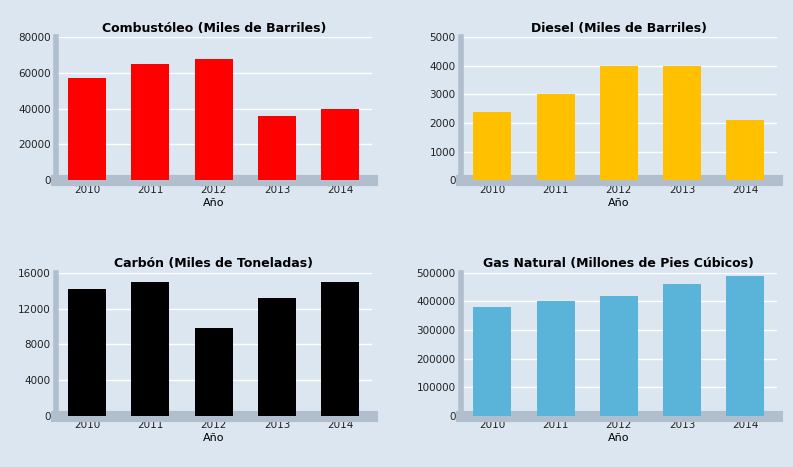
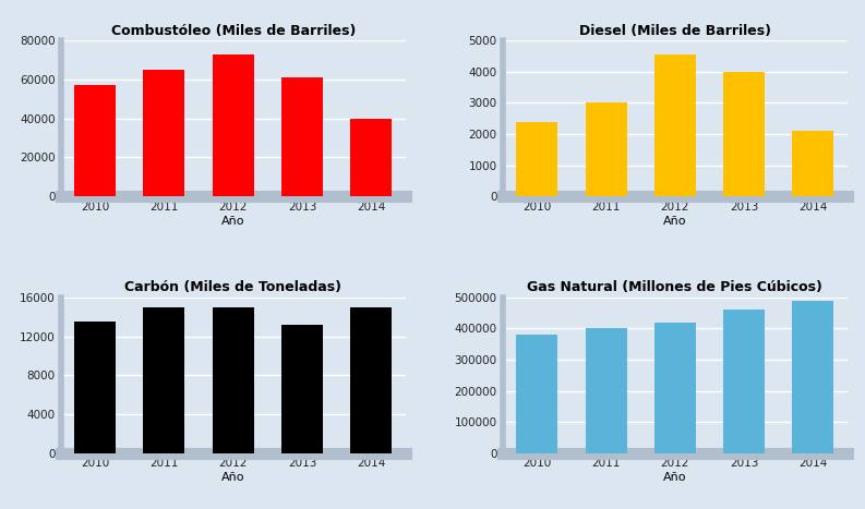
Combustóleo (Miles de Barriles)/2012: 68000 -> 73000
Combustóleo (Miles de Barriles)/2013: 36000 -> 61000
Diesel (Miles de Barriles)/2012: 4000 -> 4550
Carbón (Miles de Toneladas)/2010: 14200 -> 13500
Carbón (Miles de Toneladas)/2012: 9800 -> 15000
